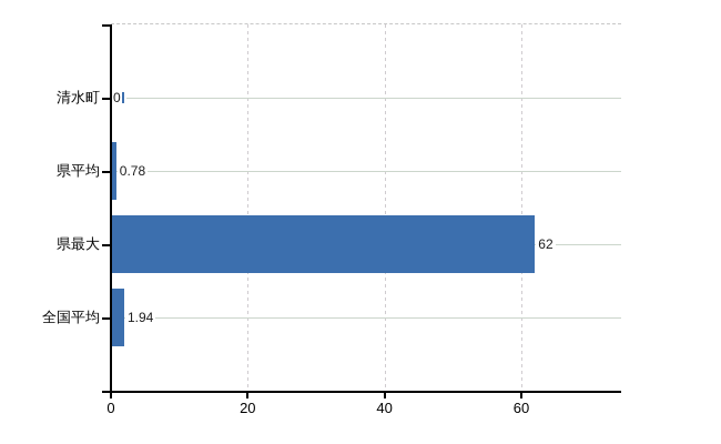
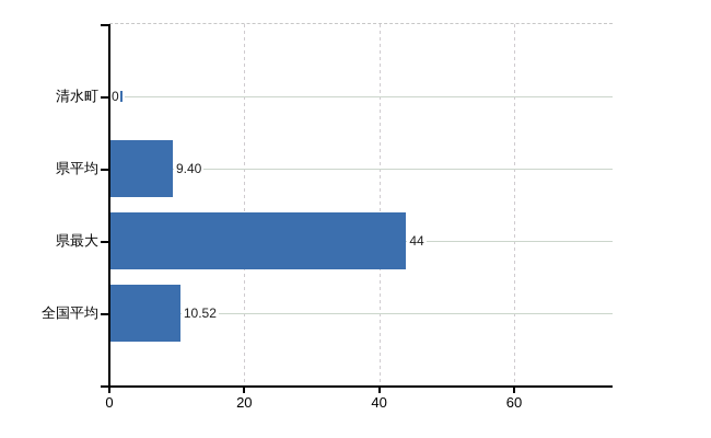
県平均: 0.78 -> 9.40
県最大: 62 -> 44
全国平均: 1.94 -> 10.52
